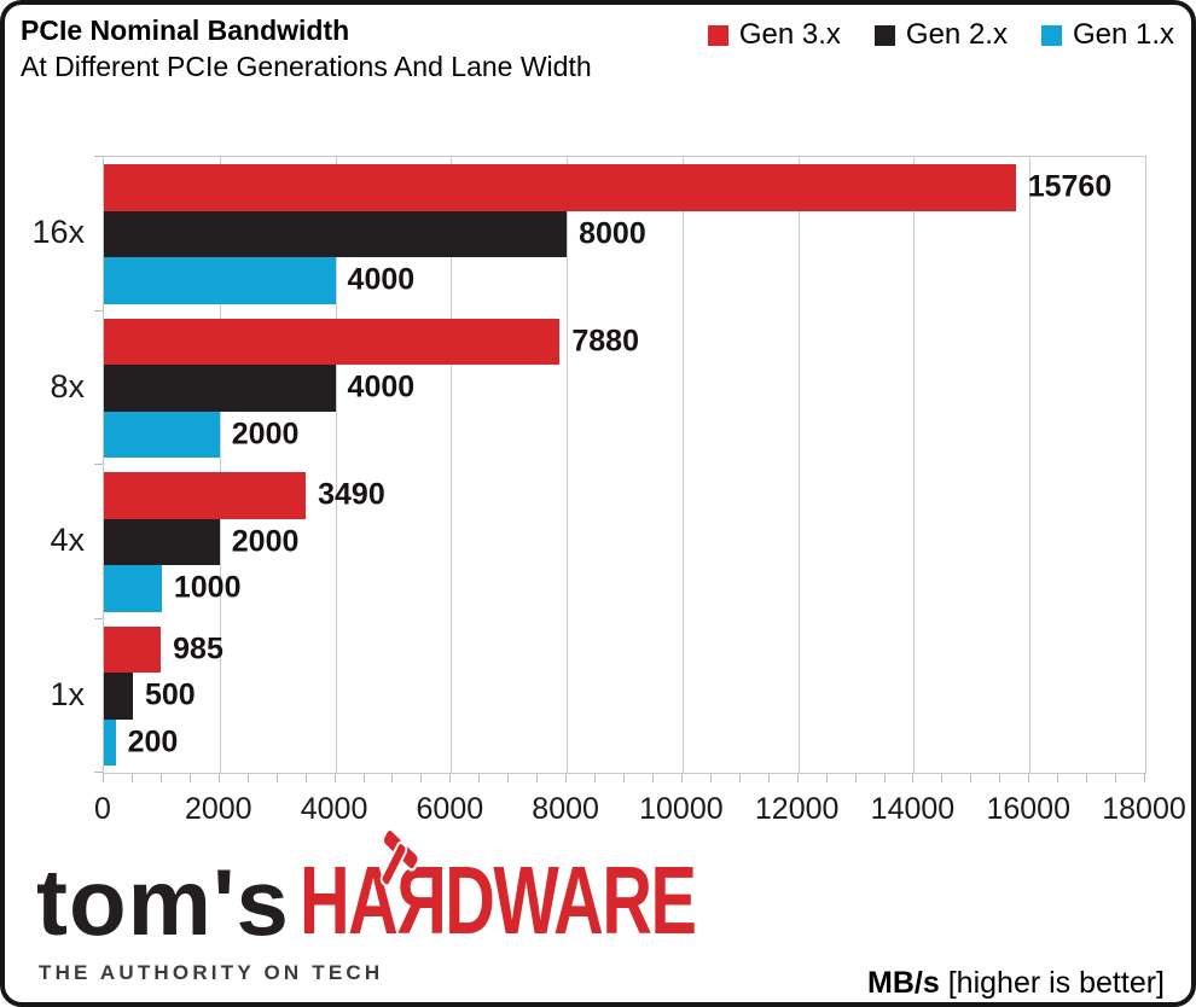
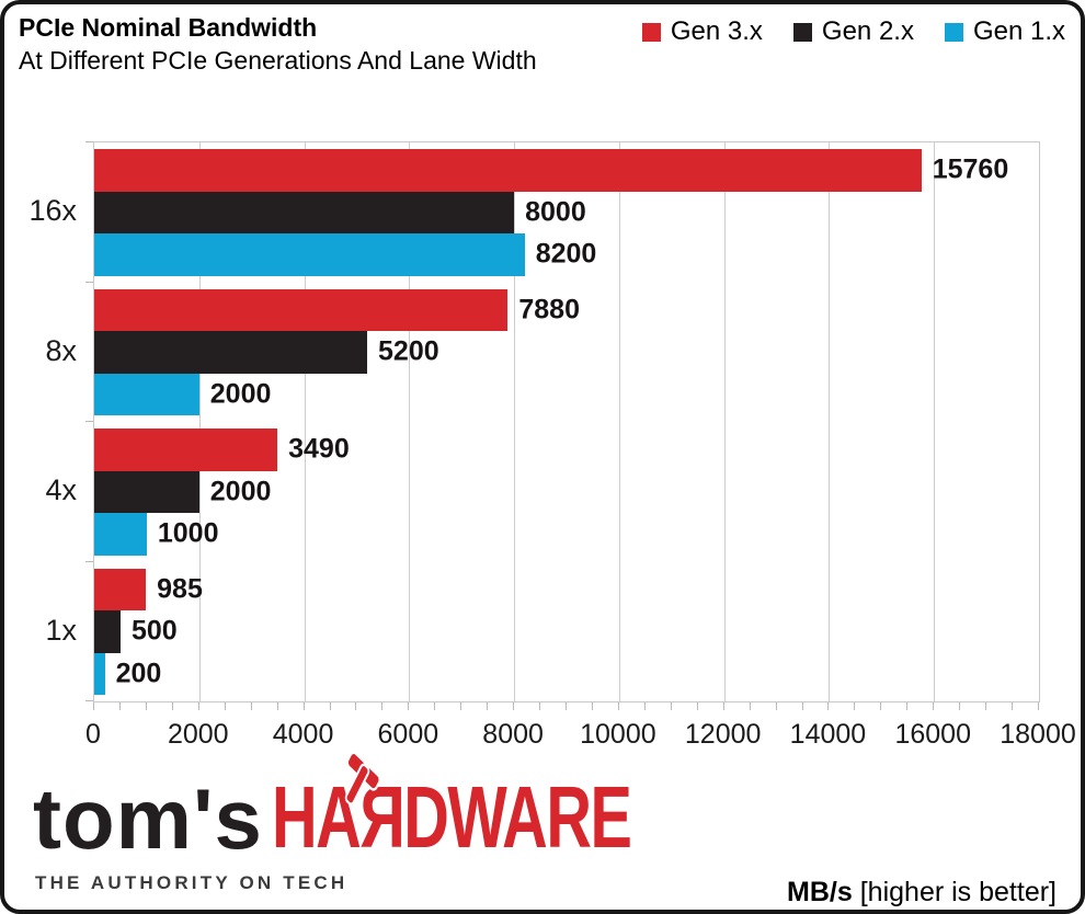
Gen 1.x/16x: 4000 -> 8200
Gen 2.x/8x: 4000 -> 5200
